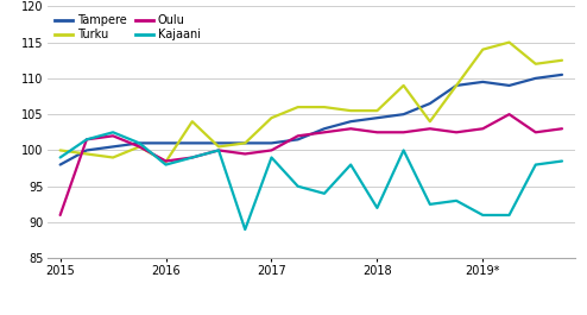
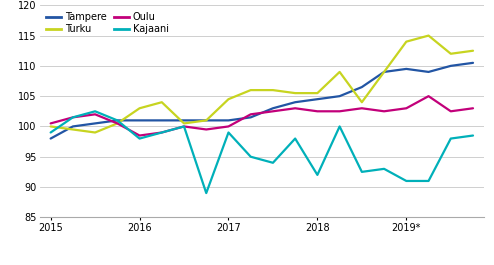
Oulu/2015: 91.0 -> 100.5
Turku/2016: 98.4 -> 103.0
